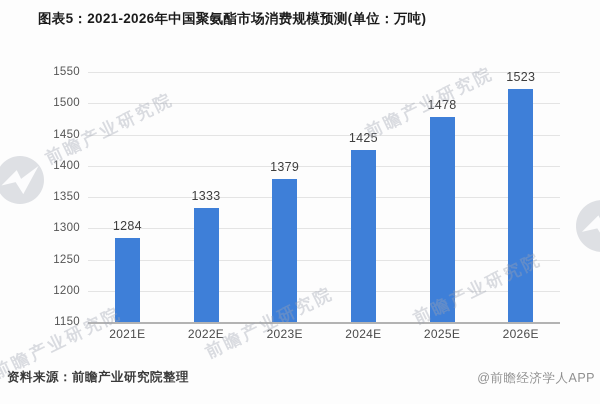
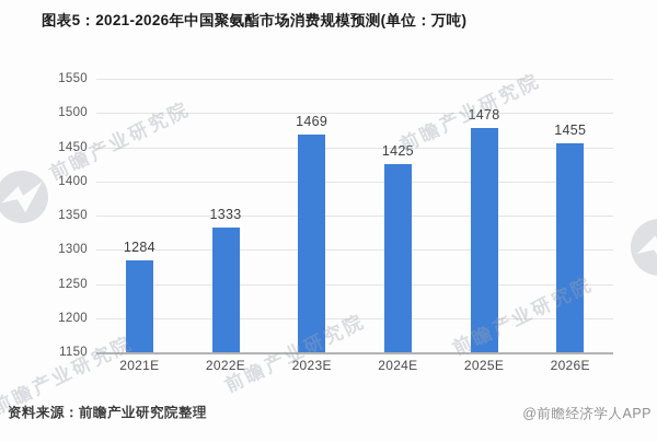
2023E: 1379 -> 1469
2026E: 1523 -> 1455
